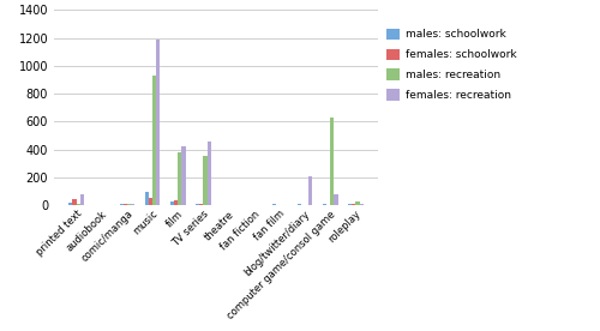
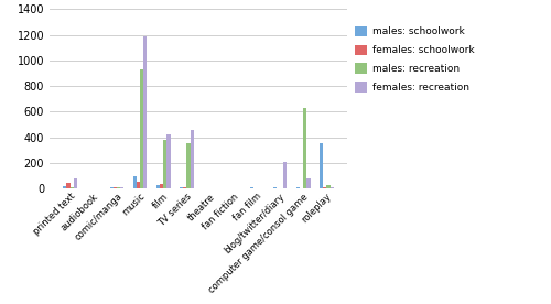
males: schoolwork/roleplay: 10 -> 350
